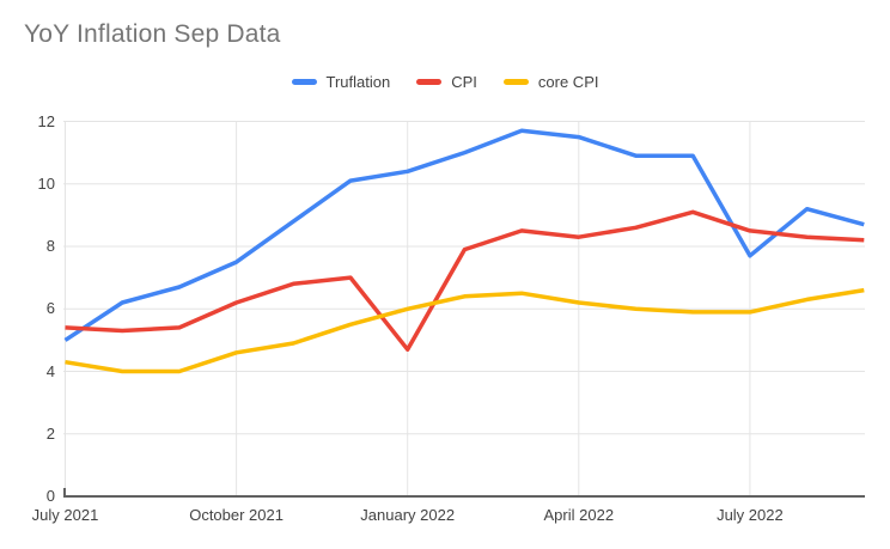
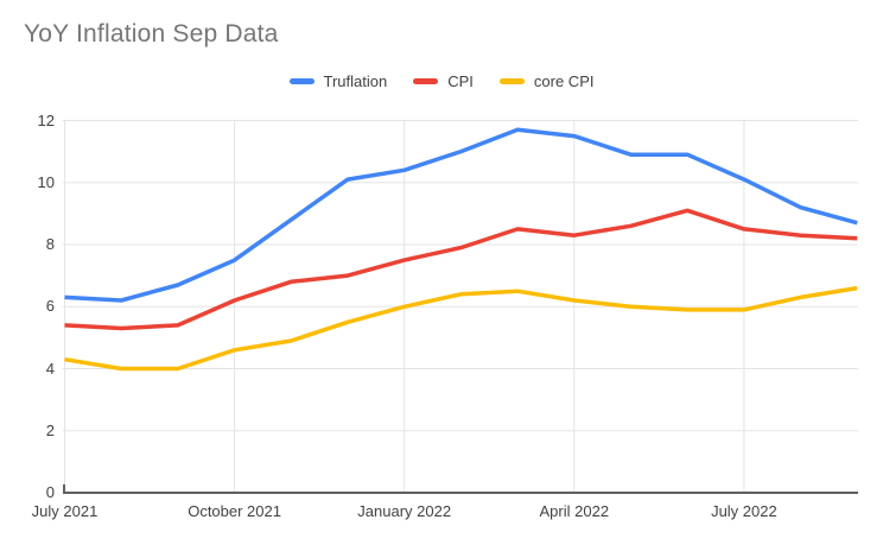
Truflation/July 2021: 5.0 -> 6.3
CPI/January 2022: 4.7 -> 7.5
Truflation/July 2022: 7.7 -> 10.1
